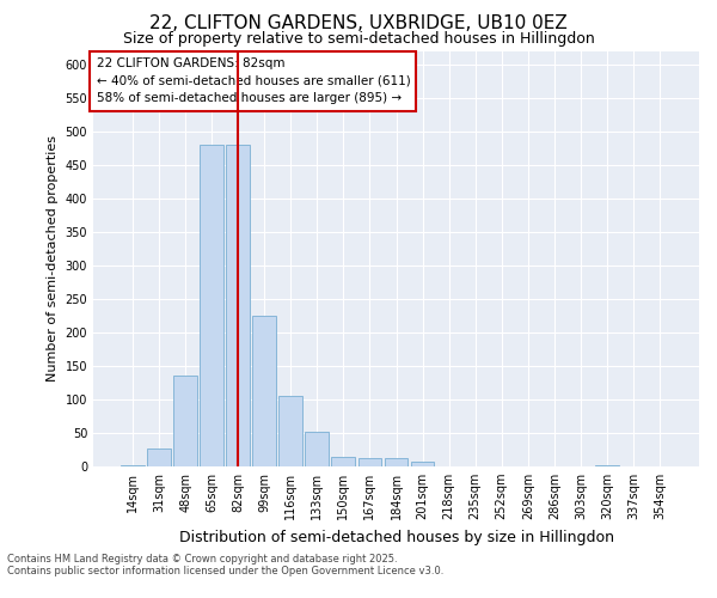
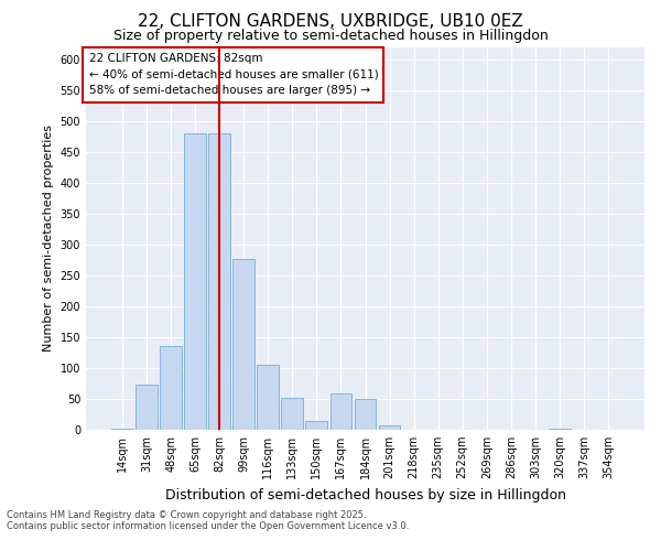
31sqm: 27 -> 74
99sqm: 225 -> 276
167sqm: 13 -> 58
184sqm: 13 -> 50
